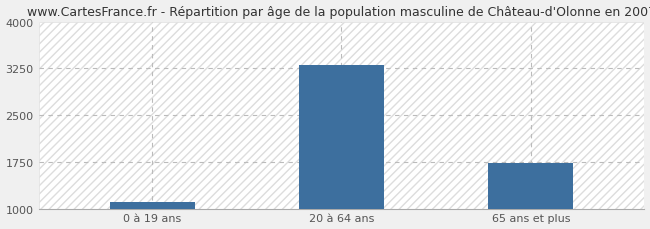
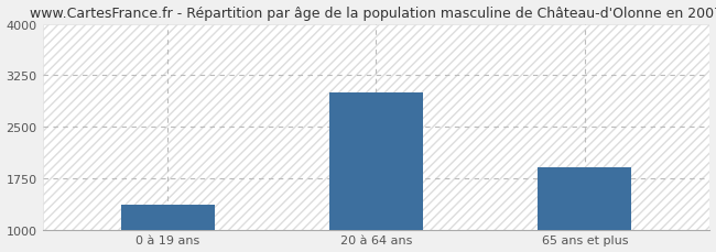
0 à 19 ans: 1100 -> 1360
20 à 64 ans: 3300 -> 3000
65 ans et plus: 1720 -> 1900
